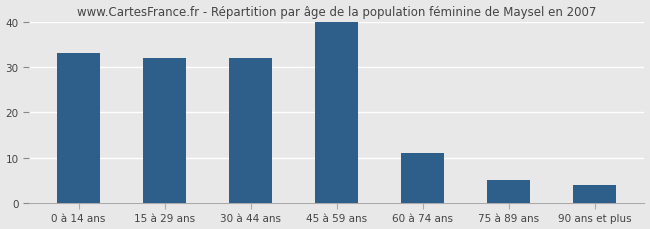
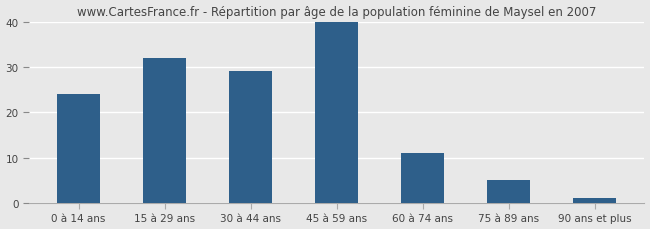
0 à 14 ans: 33 -> 24
30 à 44 ans: 32 -> 29
90 ans et plus: 4 -> 1
